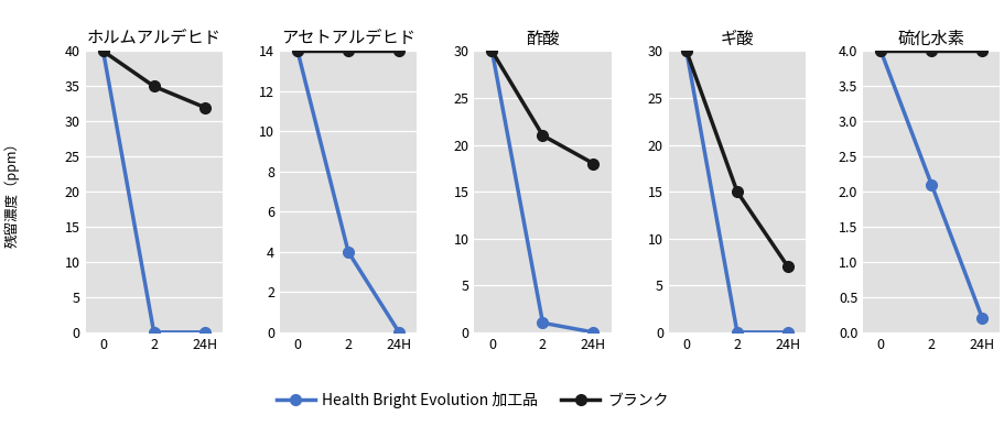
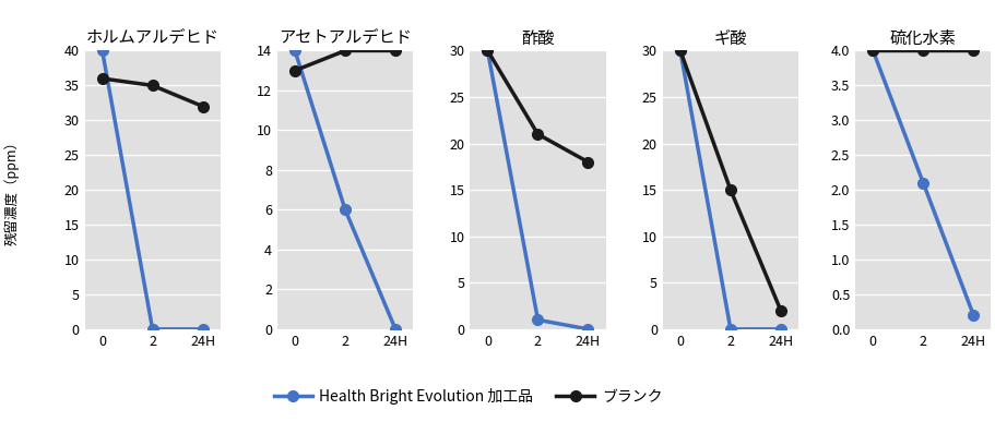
ホルムアルデヒド/ブランク/0: 40 -> 36
アセトアルデヒド/ブランク/0: 14 -> 13
アセトアルデヒド/Health Bright Evolution 加工品/2: 4 -> 6
ギ酸/ブランク/24H: 7 -> 2
